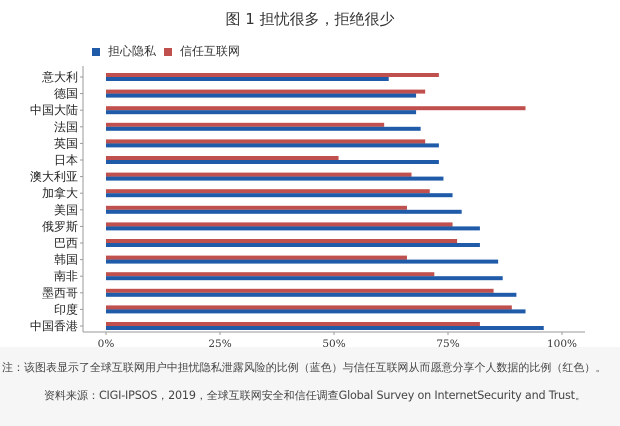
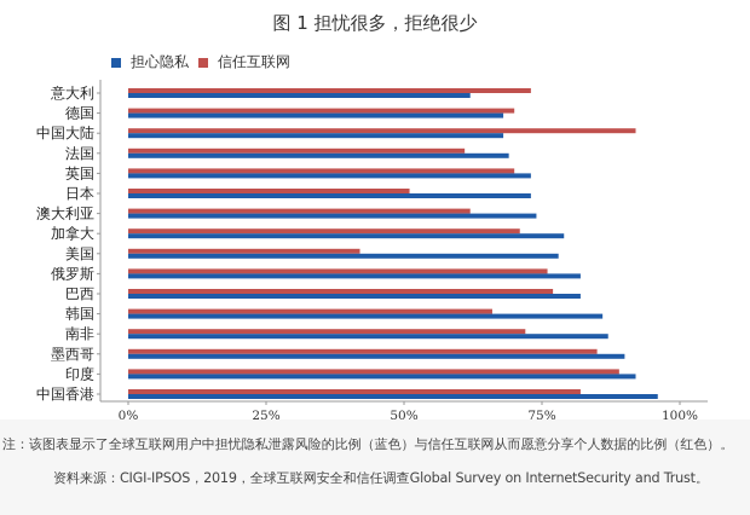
信任互联网/澳大利亚: 67% -> 62%
担心隐私/加拿大: 76% -> 79%
信任互联网/美国: 66% -> 42%
